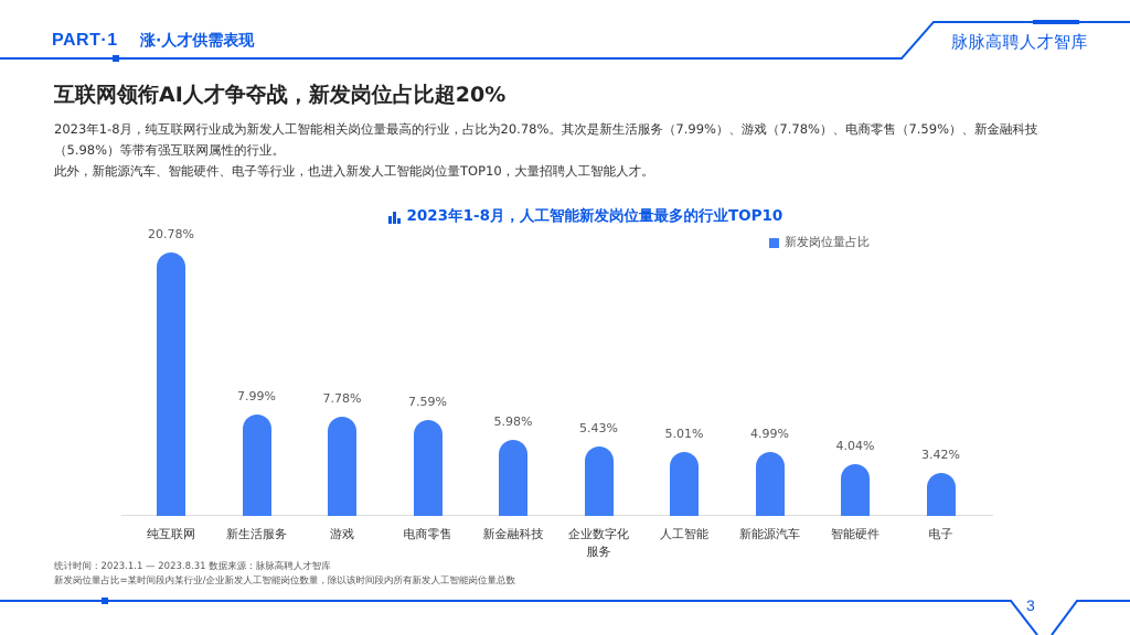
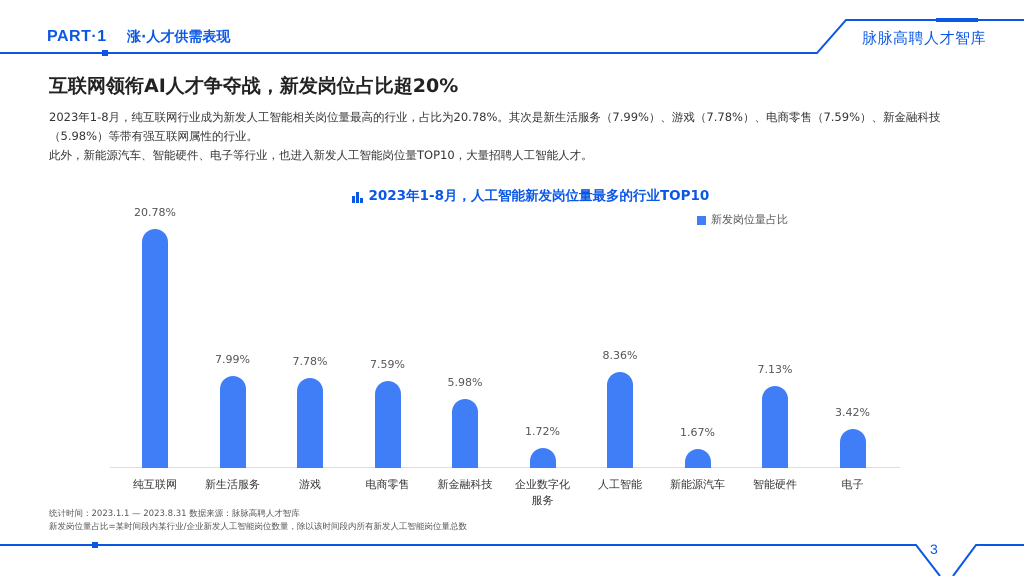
企业数字化服务: 5.43% -> 1.72%
人工智能: 5.01% -> 8.36%
新能源汽车: 4.99% -> 1.67%
智能硬件: 4.04% -> 7.13%
